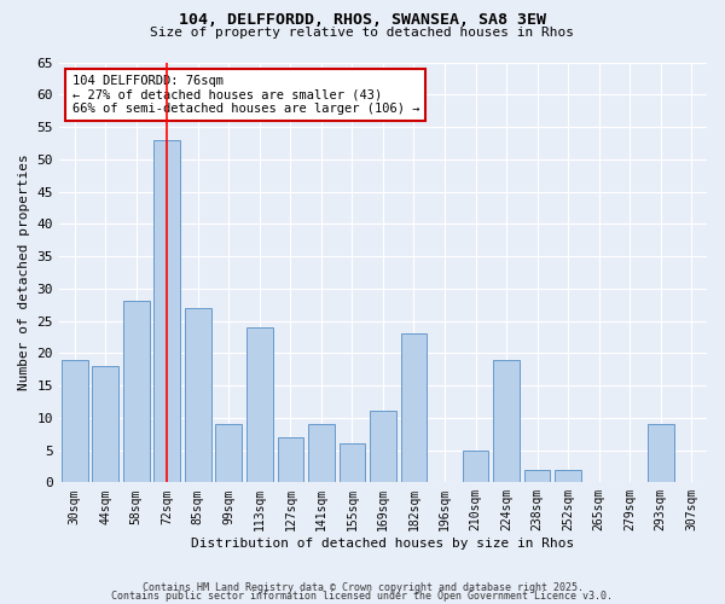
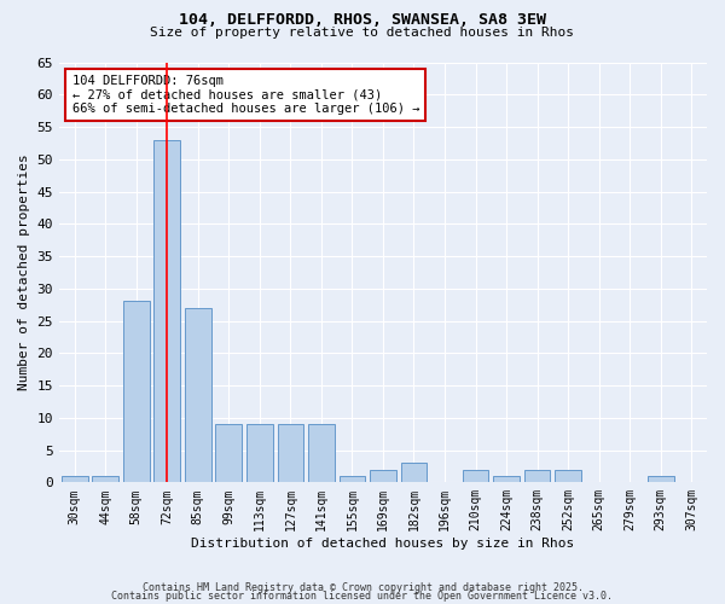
30sqm: 19 -> 1
44sqm: 18 -> 1
113sqm: 24 -> 9
127sqm: 7 -> 9
155sqm: 6 -> 1
169sqm: 11 -> 2
182sqm: 23 -> 3
210sqm: 5 -> 2
224sqm: 19 -> 1
293sqm: 9 -> 1
